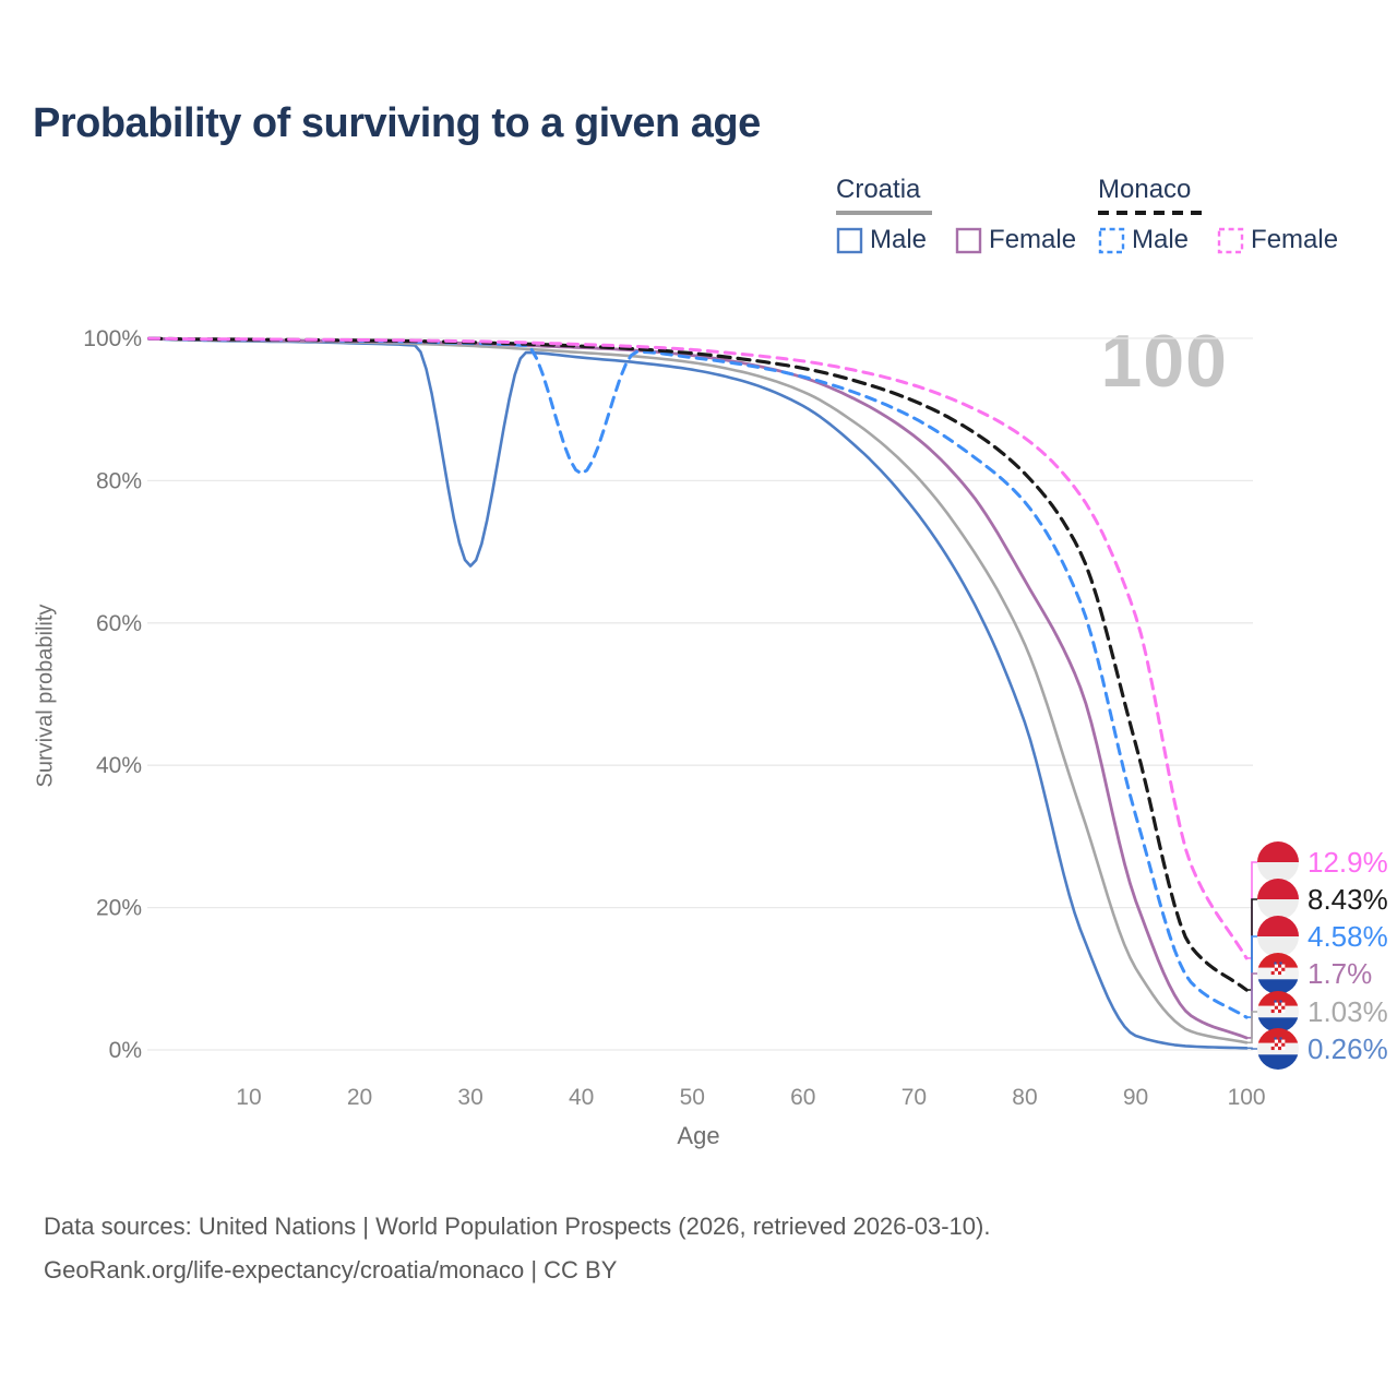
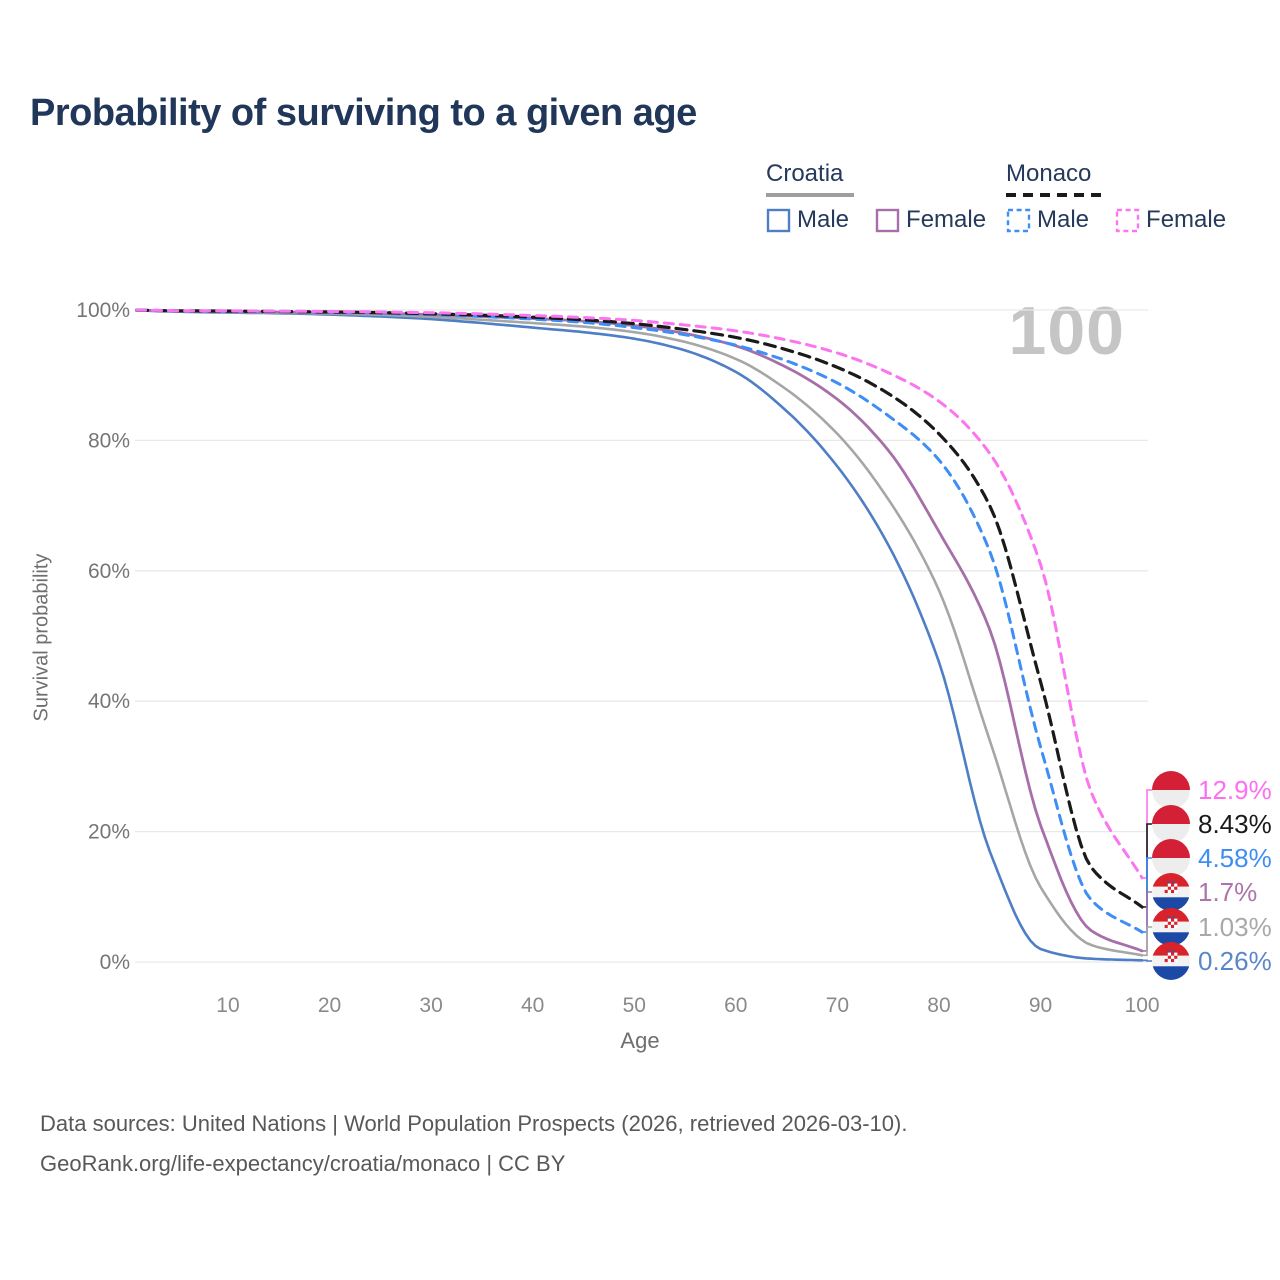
Croatia Male/30: 68% -> 99%
Monaco Male/40: 81% -> 99%
